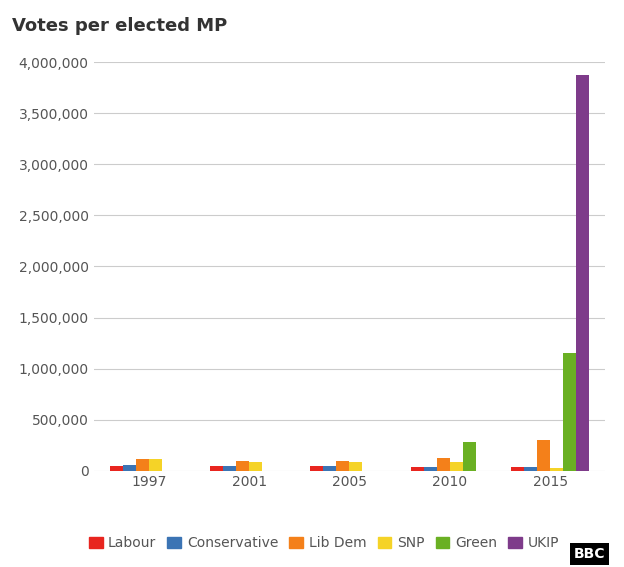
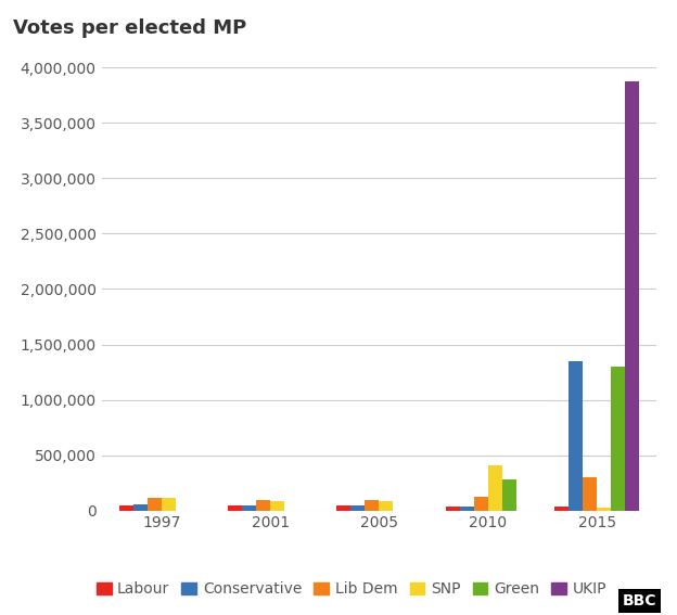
SNP/2010: 80,000 -> 410,000
Conservative/2015: 30,000 -> 1,350,000
Green/2015: 1,160,000 -> 1,300,000
